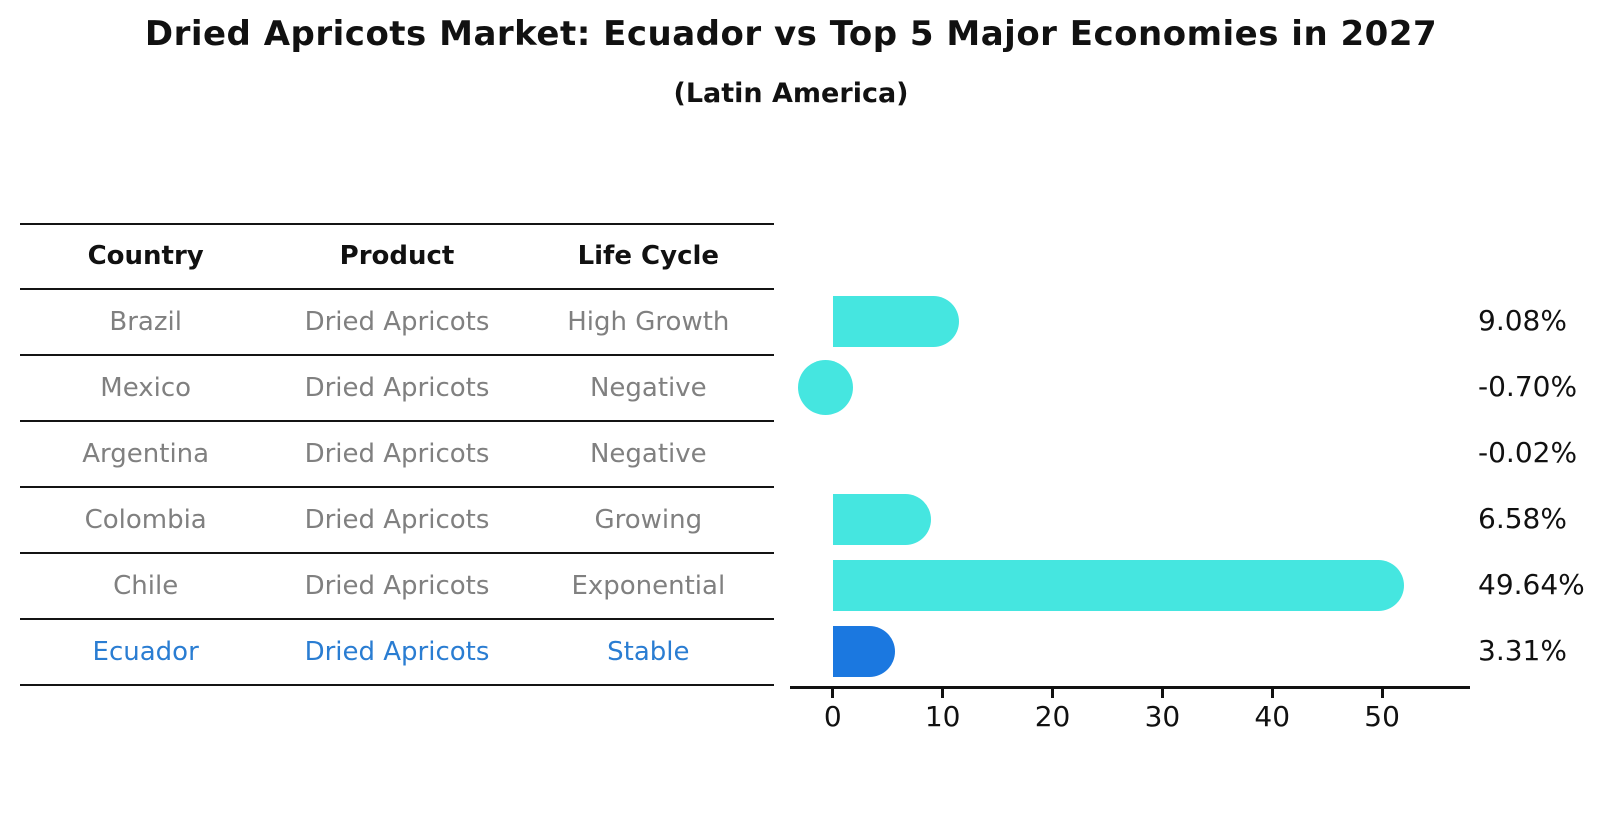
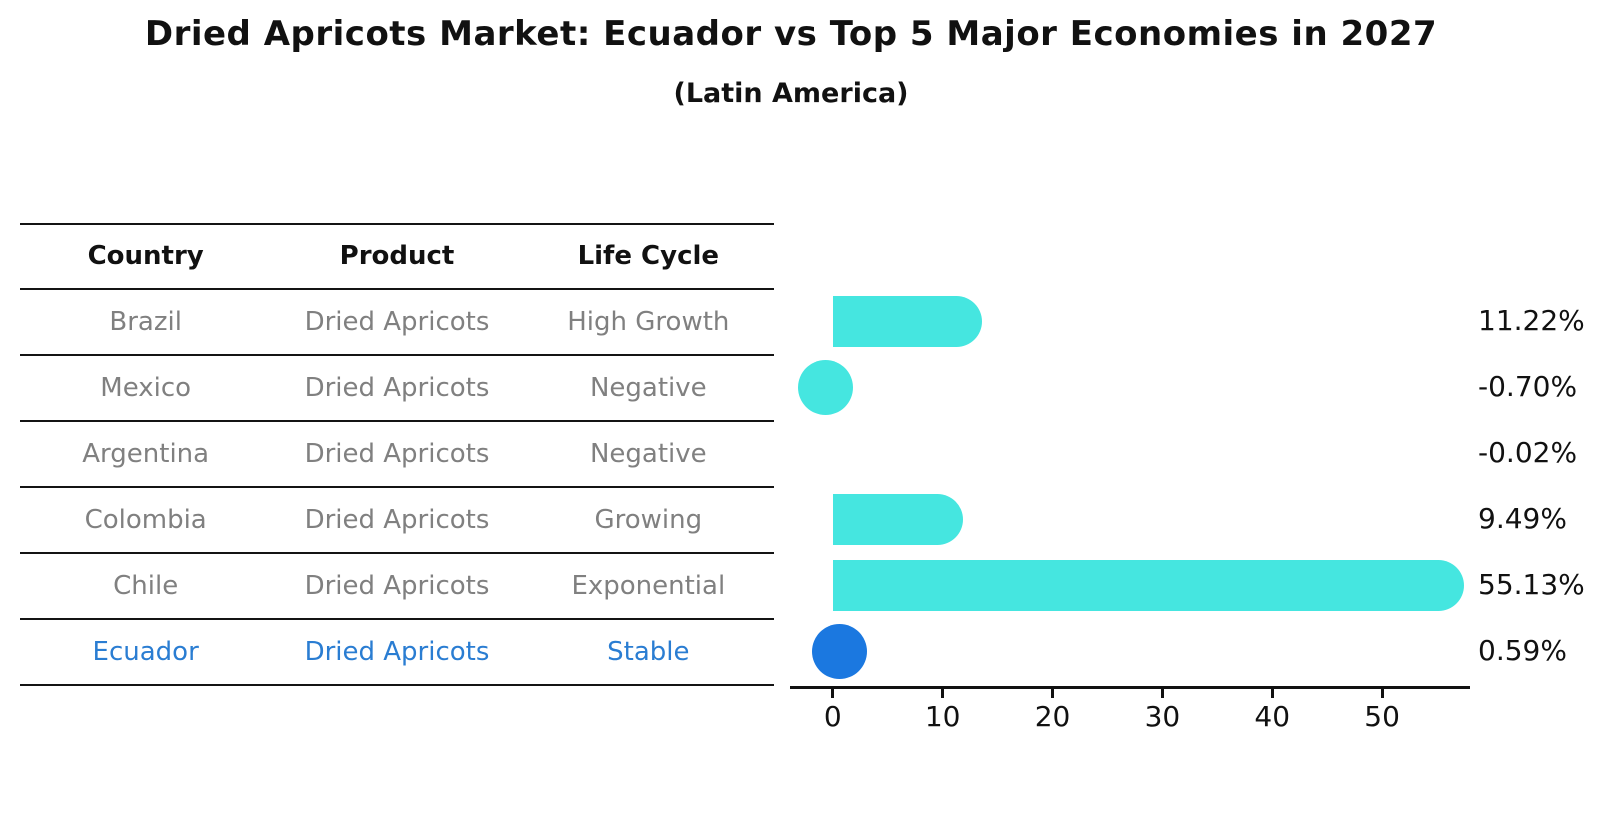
Brazil: 9.08% -> 11.22%
Colombia: 6.58% -> 9.49%
Chile: 49.64% -> 55.13%
Ecuador: 3.31% -> 0.59%
